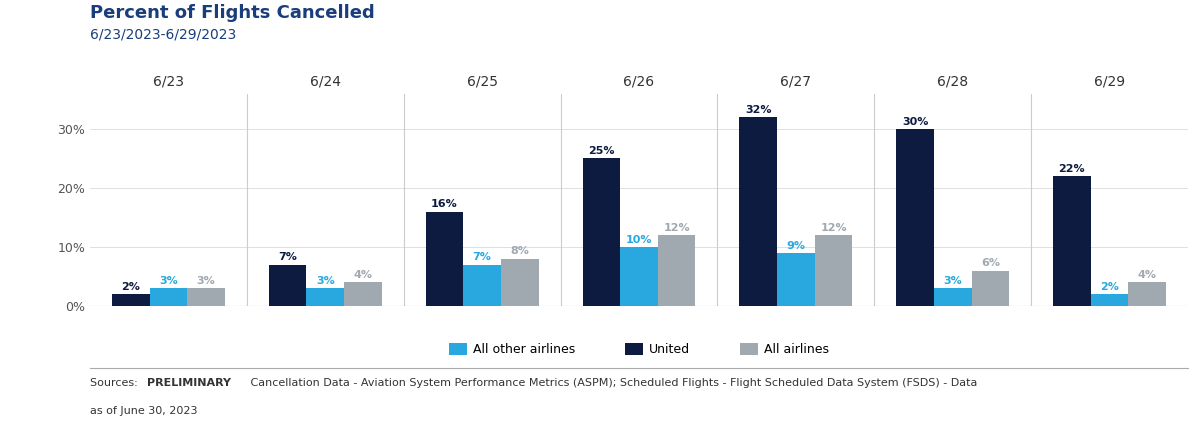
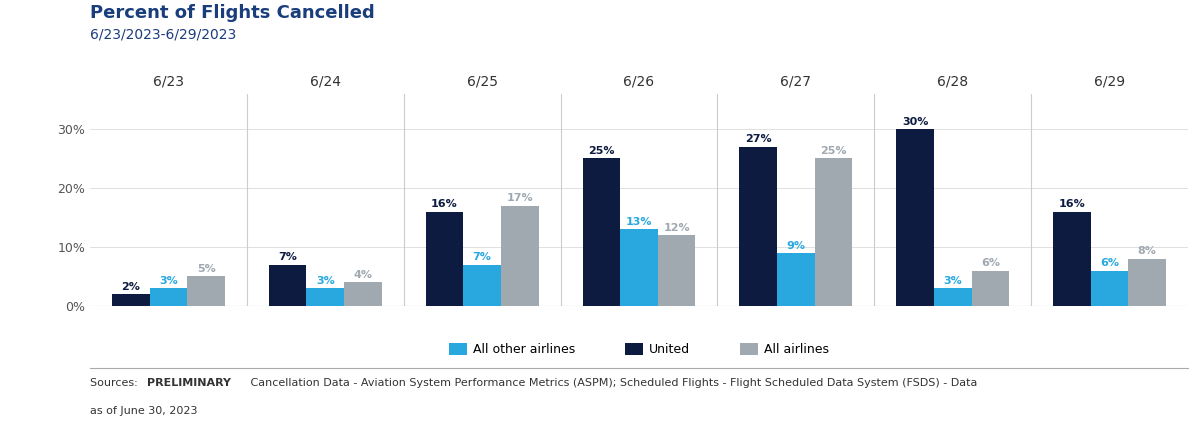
All airlines/6/23: 3% -> 5%
All airlines/6/25: 8% -> 17%
All other airlines/6/26: 10% -> 13%
United/6/27: 32% -> 27%
All airlines/6/27: 12% -> 25%
United/6/29: 22% -> 16%
All other airlines/6/29: 2% -> 6%
All airlines/6/29: 4% -> 8%
